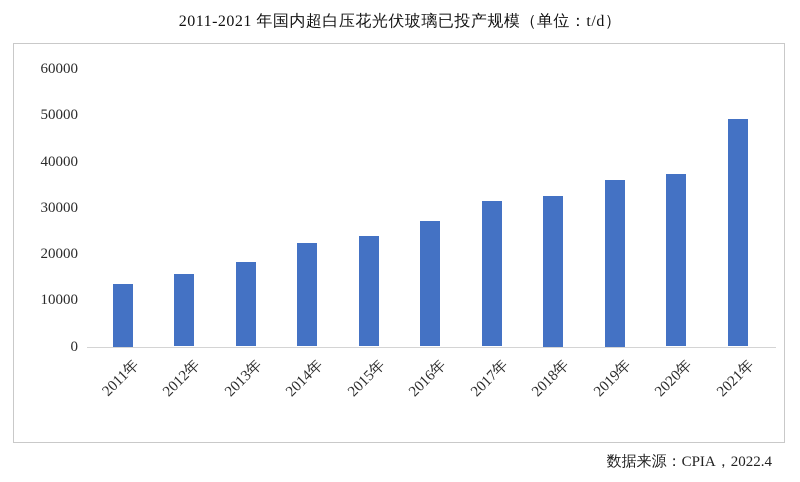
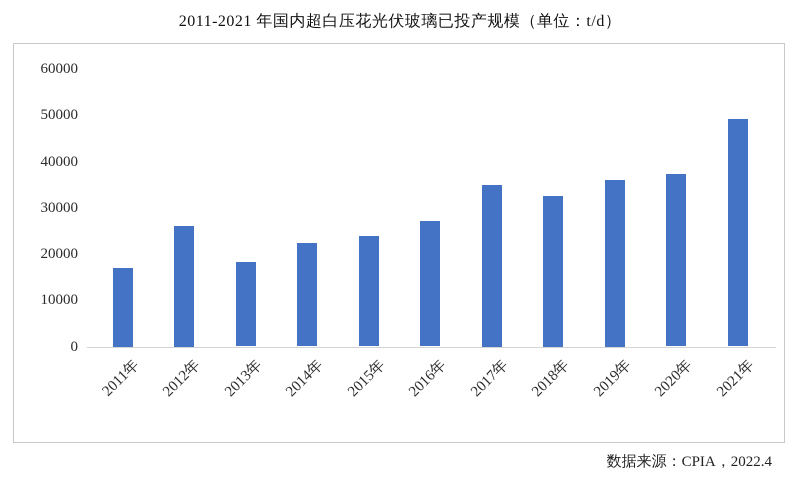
2011年: 14000 -> 17000
2012年: 16000 -> 26000
2017年: 31000 -> 35000
